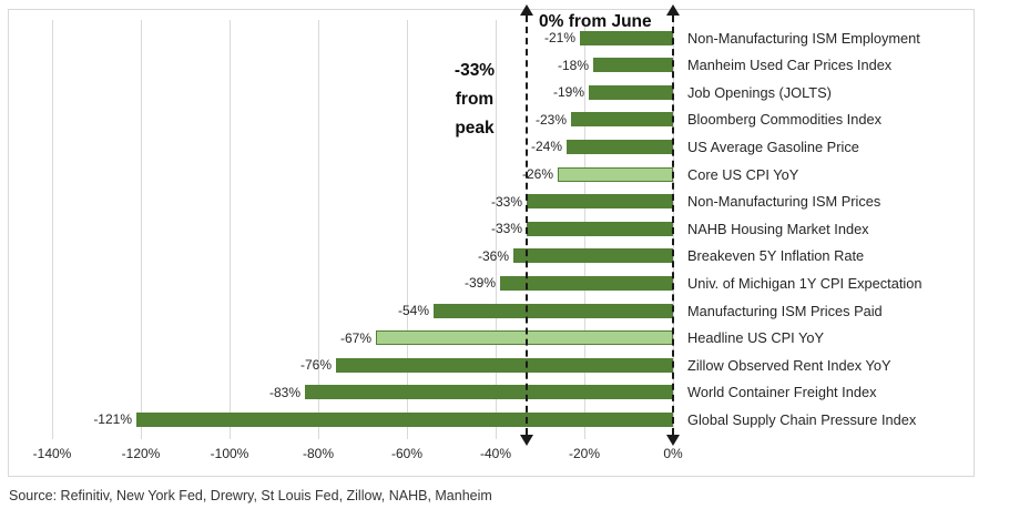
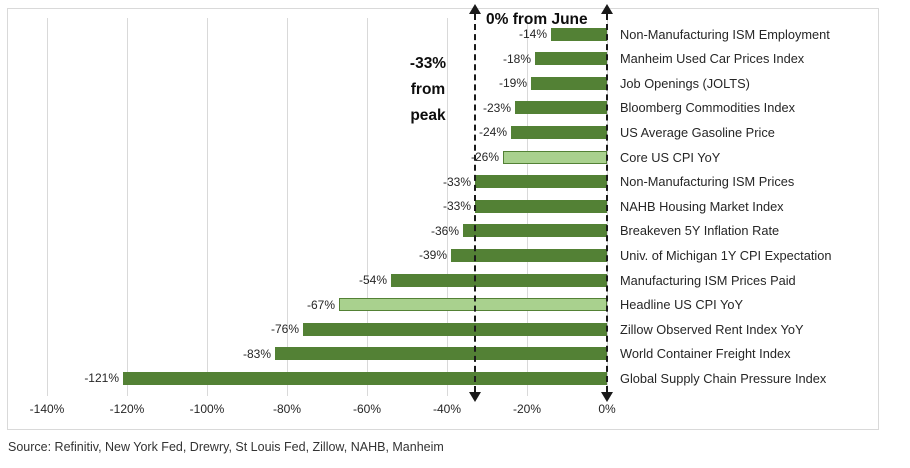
Non-Manufacturing ISM Employment: -21% -> -14%
